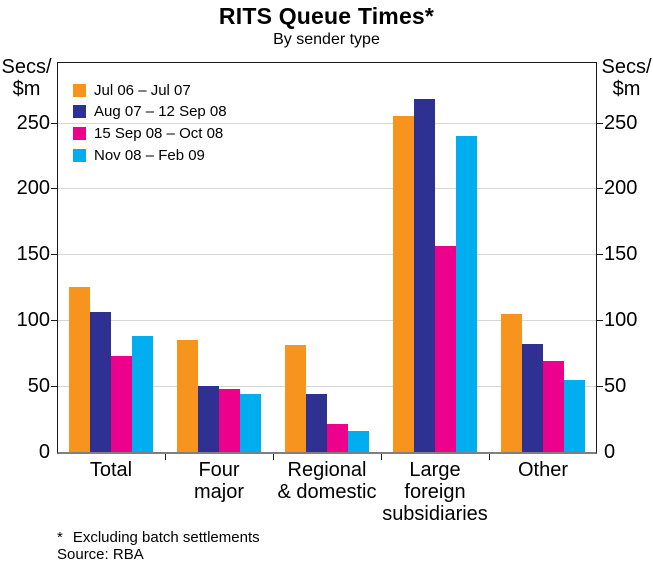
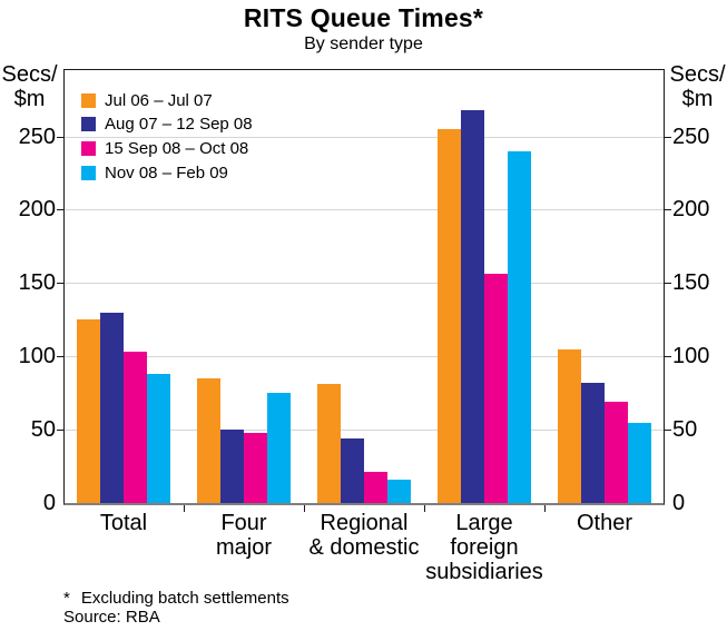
Aug 07 – 12 Sep 08/Total: 106 -> 130
15 Sep 08 – Oct 08/Total: 73 -> 103
Nov 08 – Feb 09/Four major: 44 -> 75
